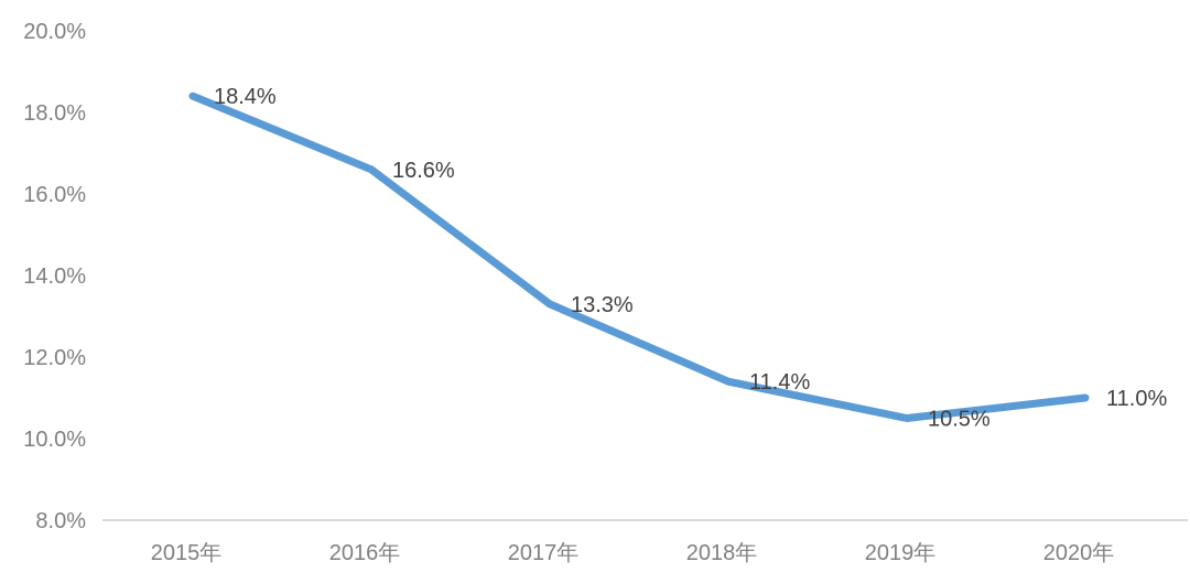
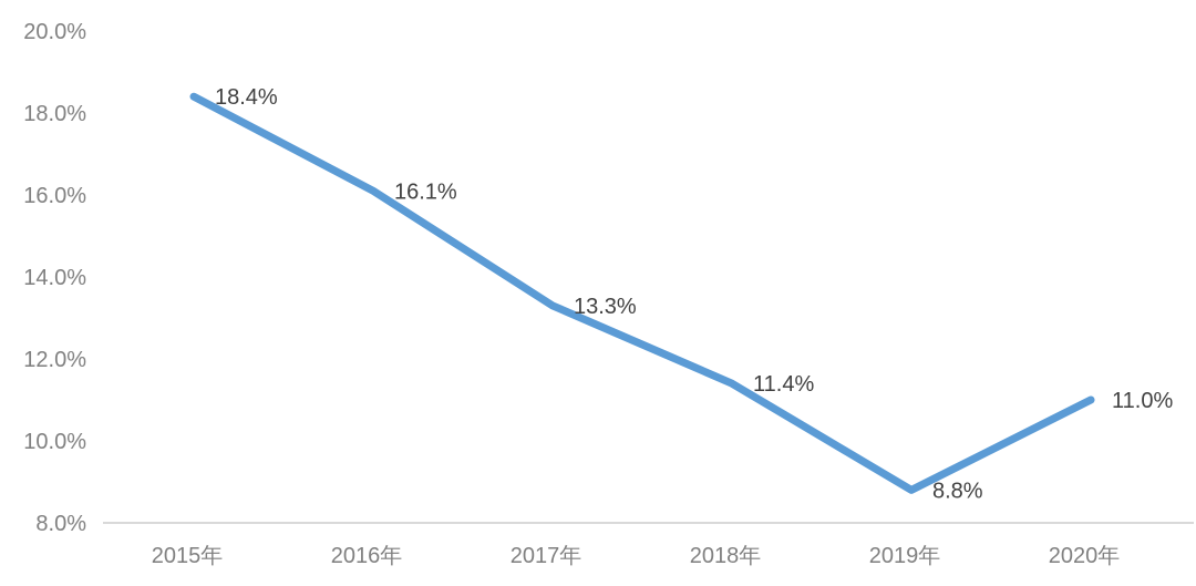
2016年: 16.6% -> 16.1%
2019年: 10.5% -> 8.8%
